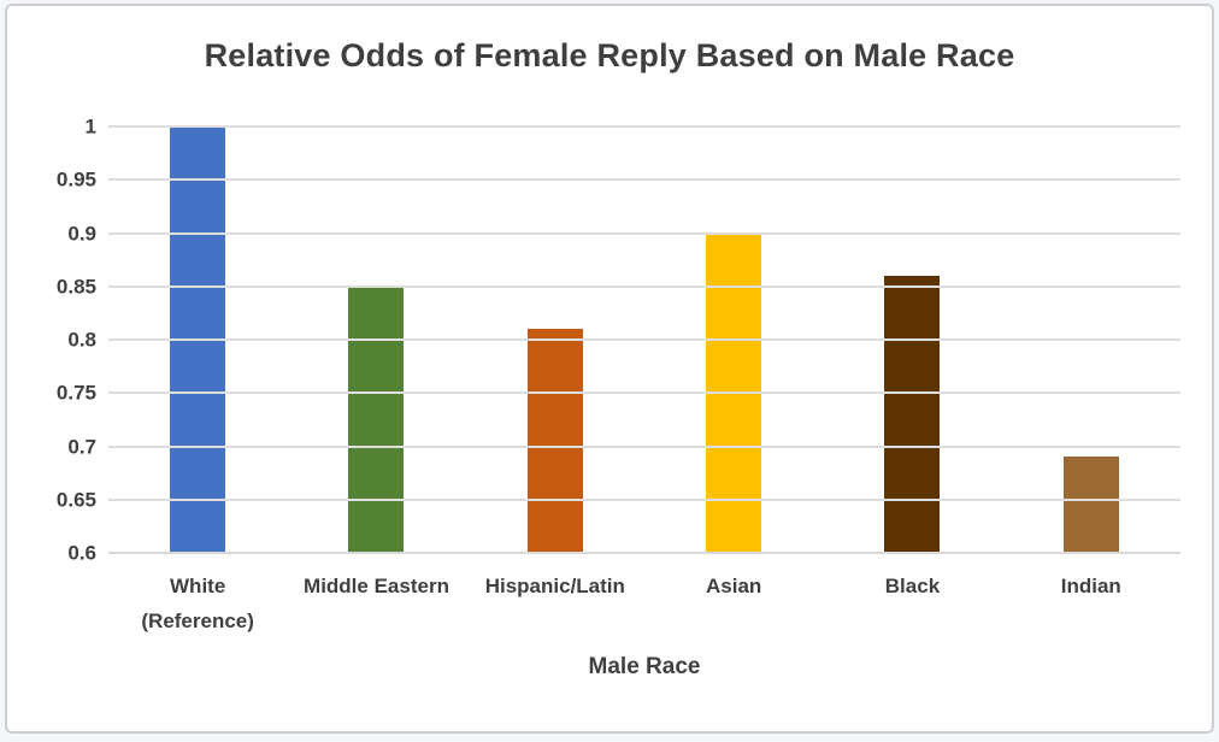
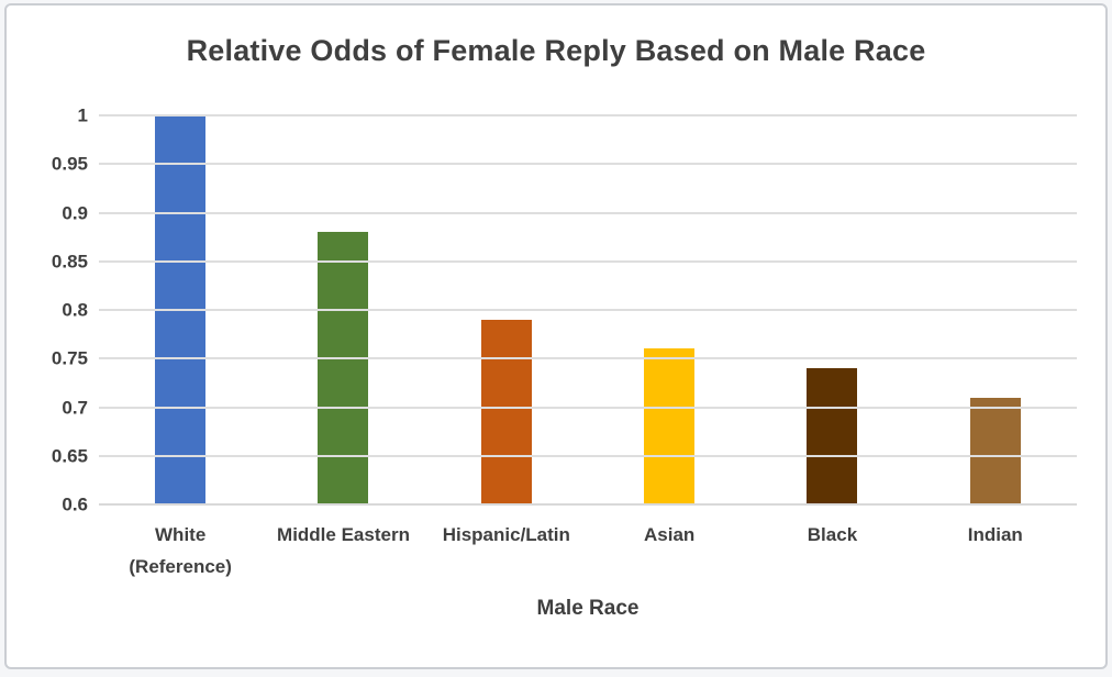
Middle Eastern: 0.85 -> 0.88
Hispanic/Latin: 0.81 -> 0.79
Asian: 0.90 -> 0.76
Black: 0.86 -> 0.74
Indian: 0.69 -> 0.71
